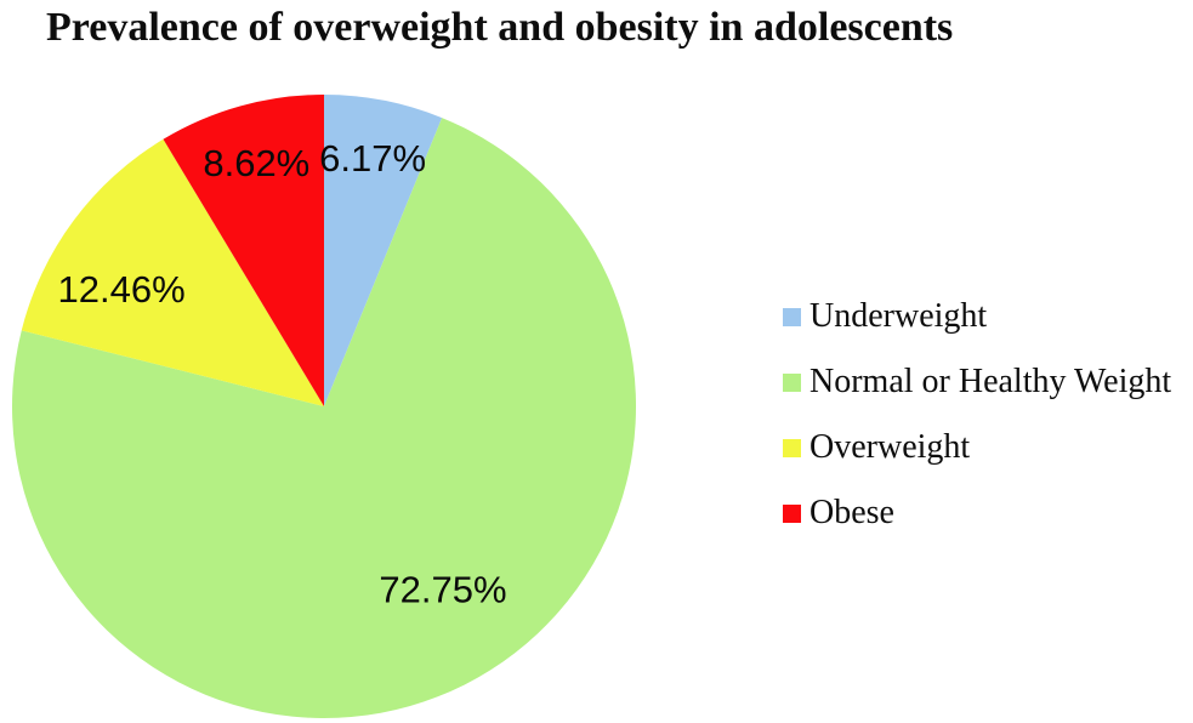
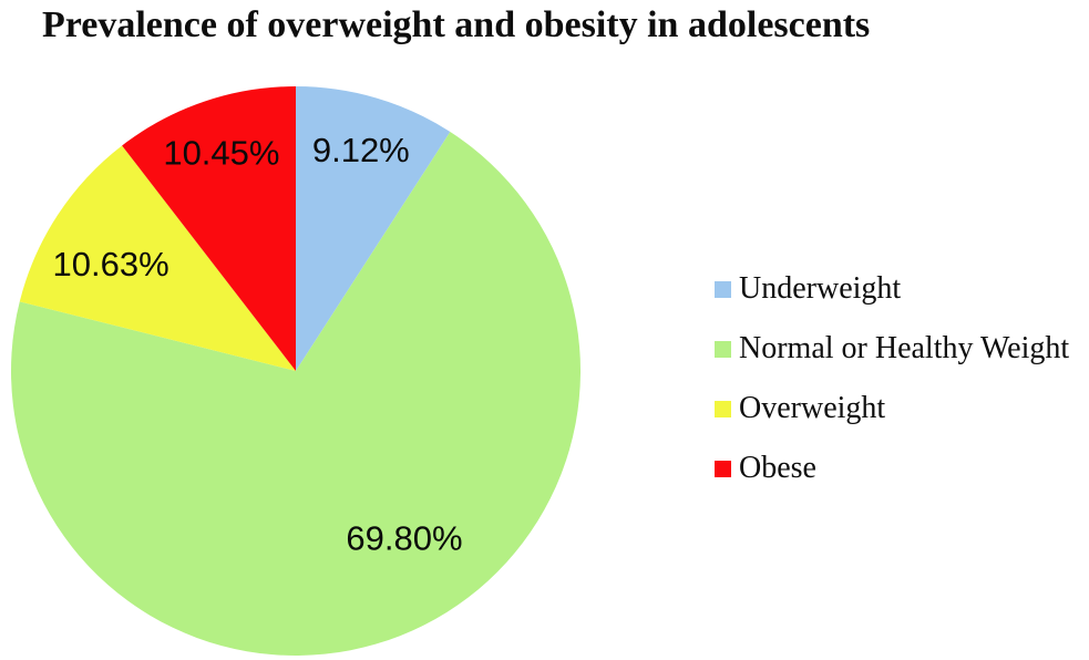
Underweight: 6.17% -> 9.12%
Normal or Healthy Weight: 72.75% -> 69.80%
Overweight: 12.46% -> 10.63%
Obese: 8.62% -> 10.45%
